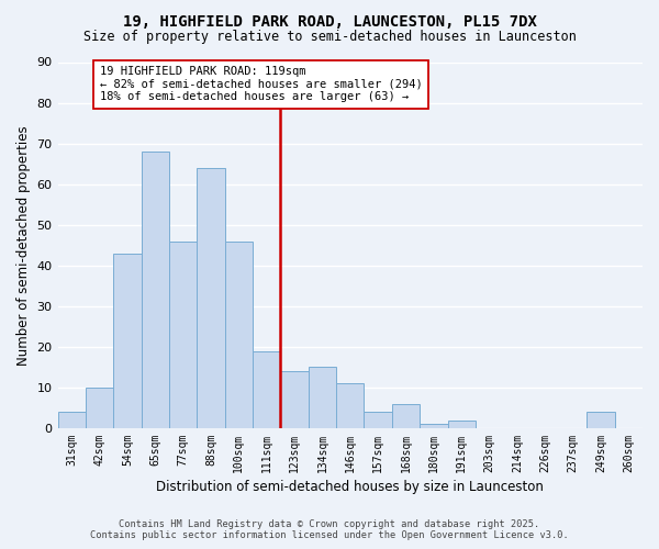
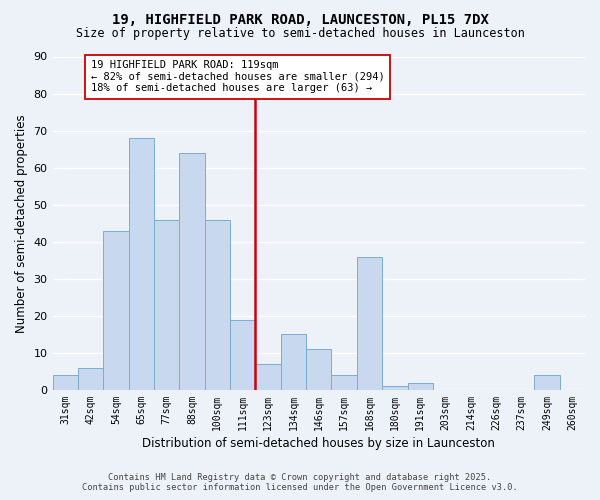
42sqm: 10 -> 6
123sqm: 14 -> 7
168sqm: 6 -> 36
